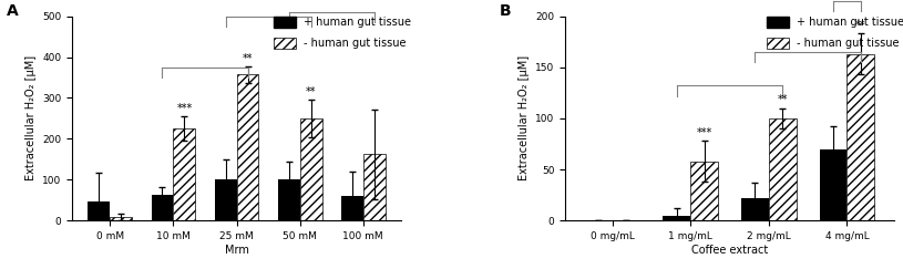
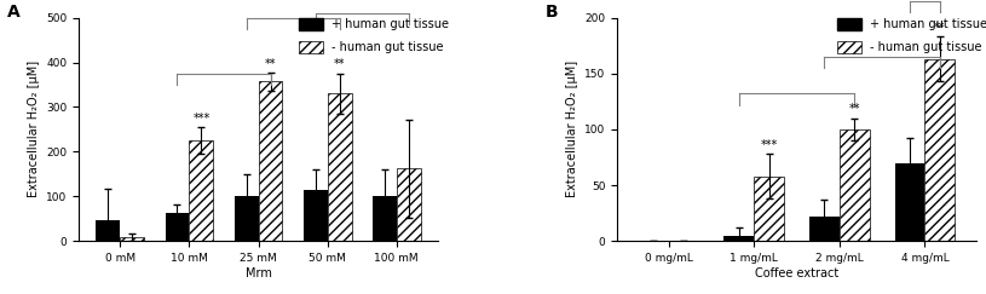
+ human gut tissue/50 mM: 100 -> 115
- human gut tissue/50 mM: 250 -> 330
+ human gut tissue/100 mM: 60 -> 100
